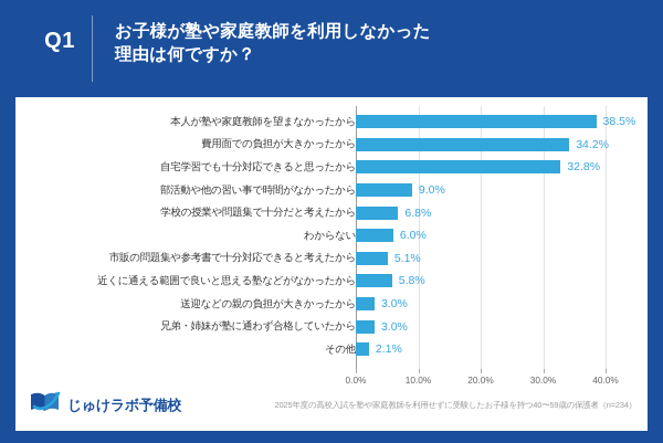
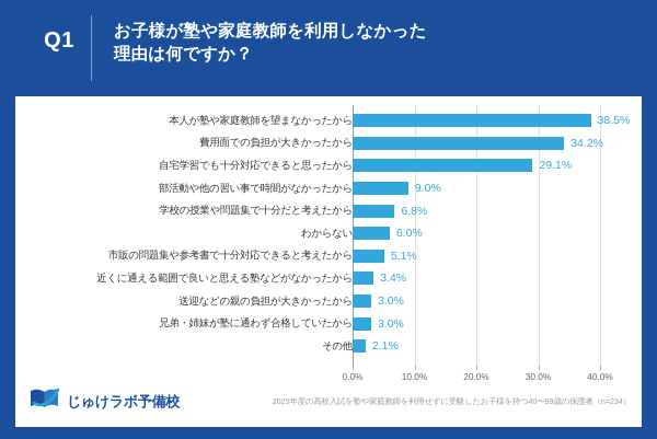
自宅学習でも十分対応できると思ったから: 32.8% -> 29.1%
近くに通える範囲で良いと思える塾などがなかったから: 5.8% -> 3.4%
